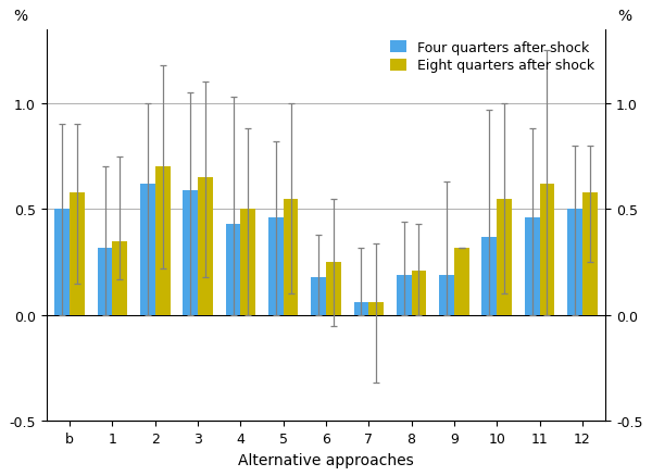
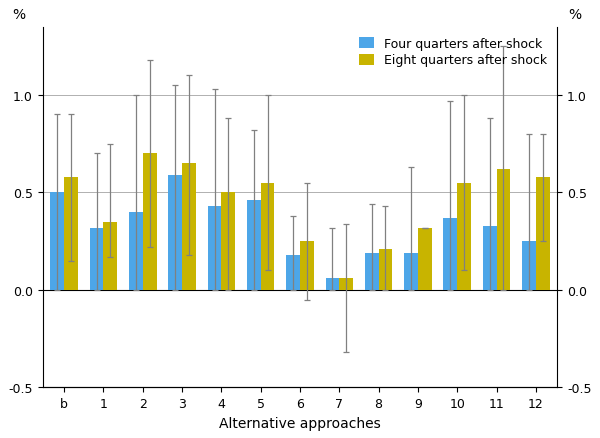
Four quarters after shock/2: 0.62 -> 0.40
Four quarters after shock/11: 0.46 -> 0.33
Four quarters after shock/12: 0.50 -> 0.25
